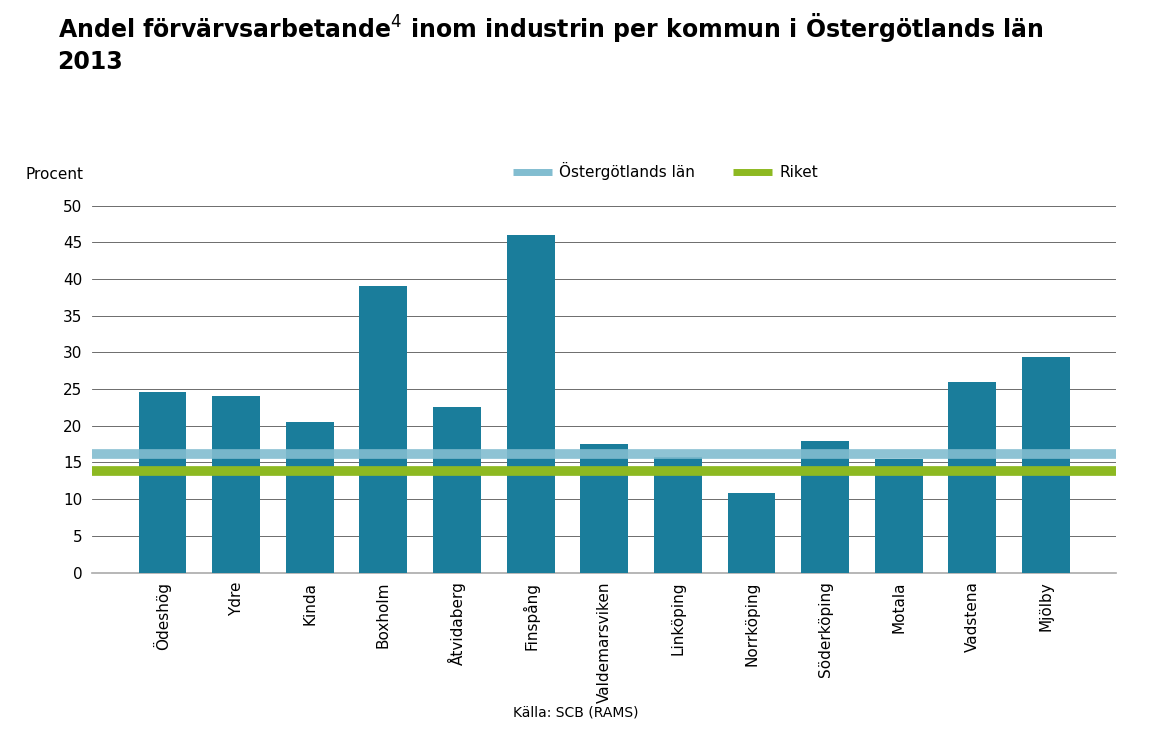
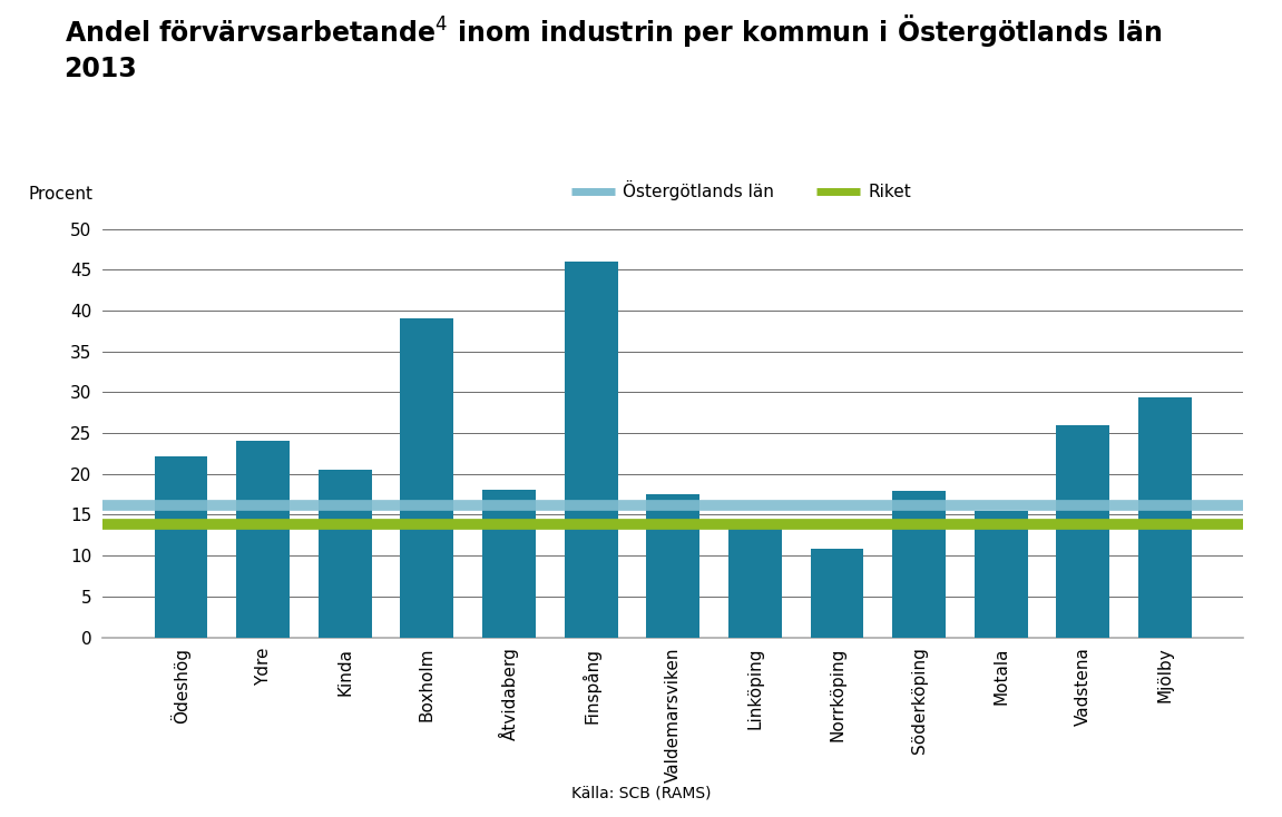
Ödeshög: 24.6 -> 22.1
Åtvidaberg: 22.6 -> 18.1
Linköping: 15.8 -> 14.1
